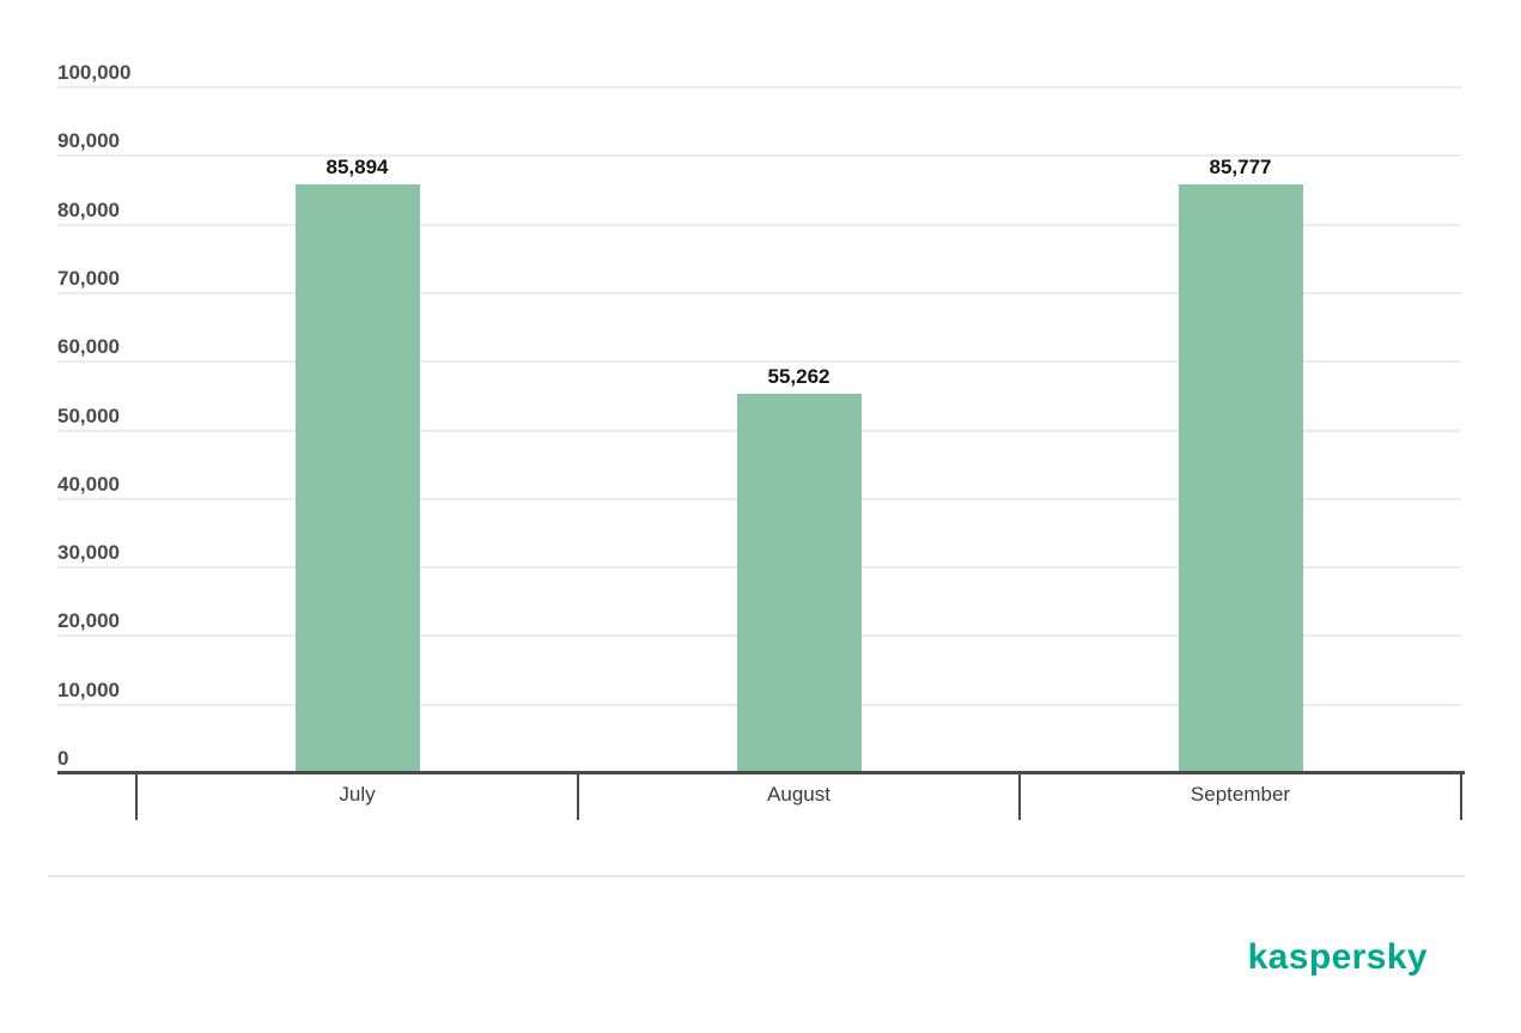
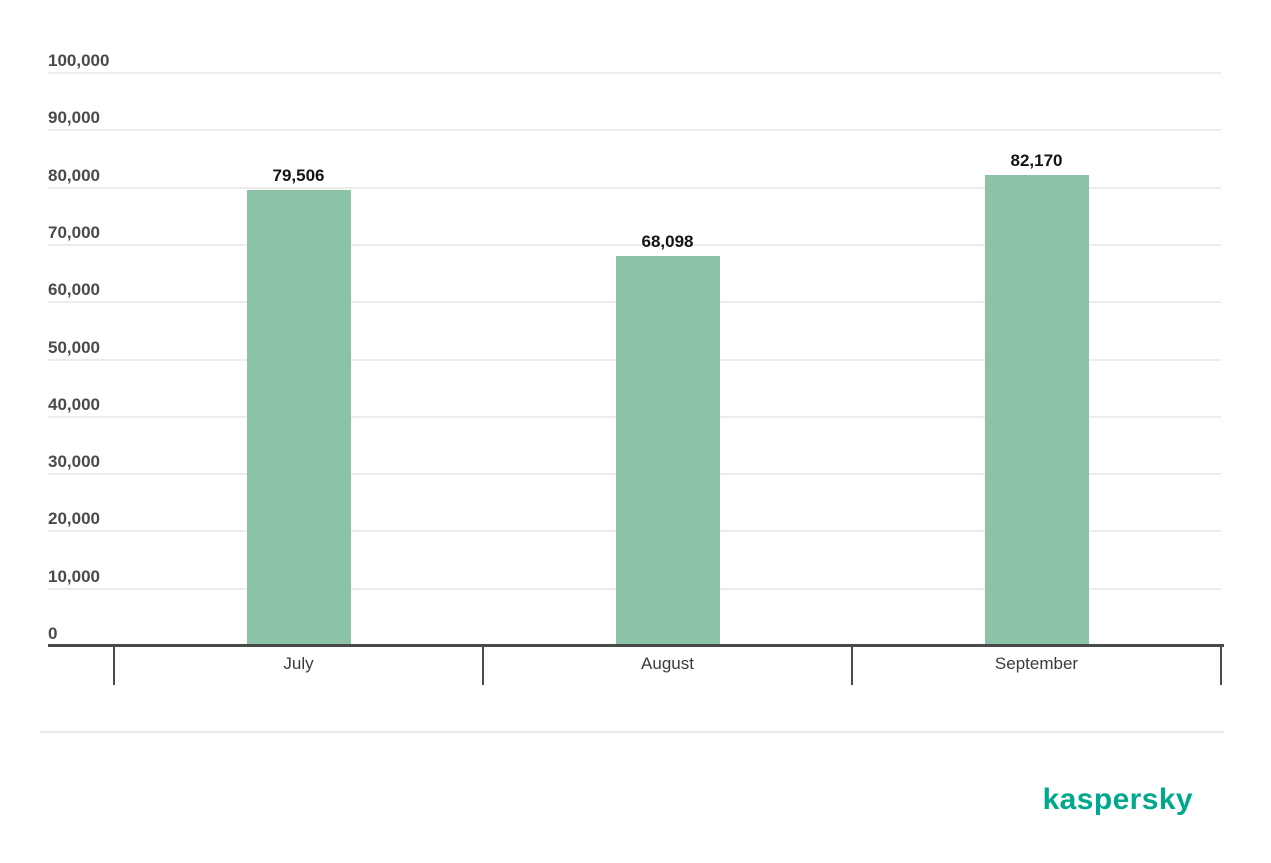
July: 85,894 -> 79,506
August: 55,262 -> 68,098
September: 85,777 -> 82,170
